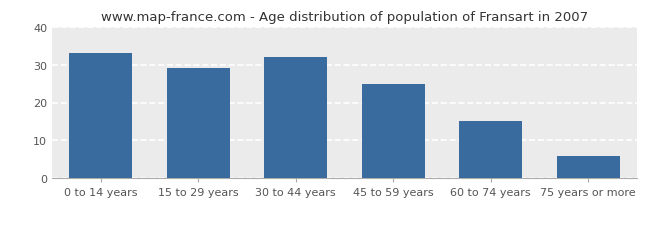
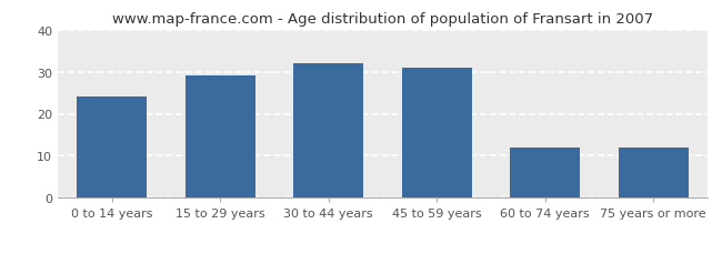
0 to 14 years: 33 -> 24
45 to 59 years: 25 -> 31
60 to 74 years: 15 -> 12
75 years or more: 6 -> 12
